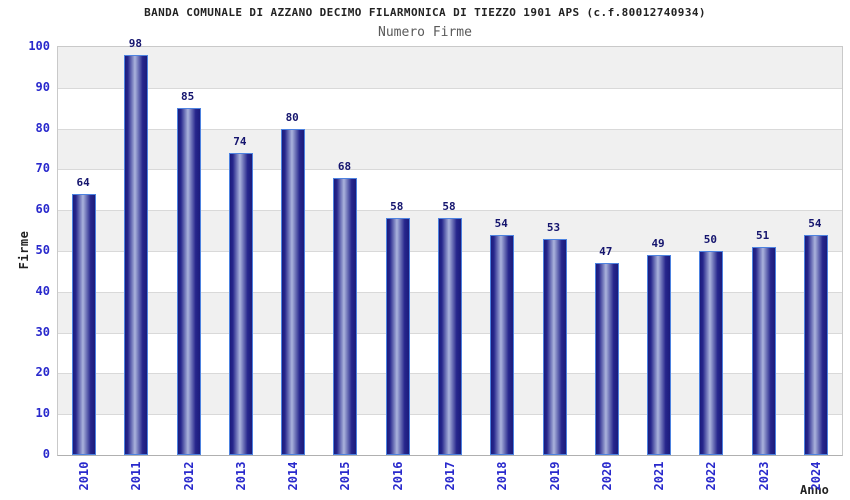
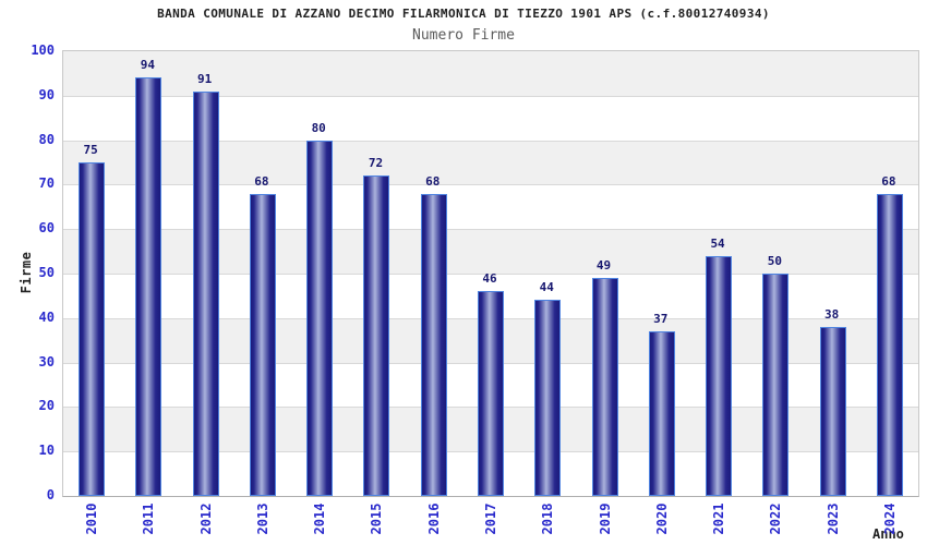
2010: 64 -> 75
2011: 98 -> 94
2012: 85 -> 91
2013: 74 -> 68
2015: 68 -> 72
2016: 58 -> 68
2017: 58 -> 46
2018: 54 -> 44
2019: 53 -> 49
2020: 47 -> 37
2021: 49 -> 54
2023: 51 -> 38
2024: 54 -> 68
